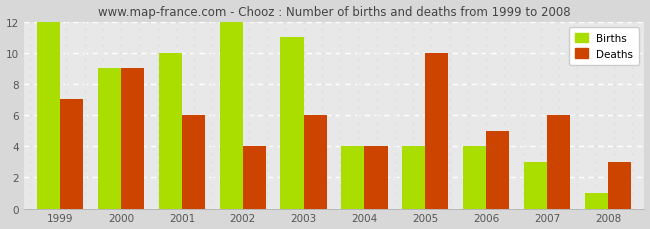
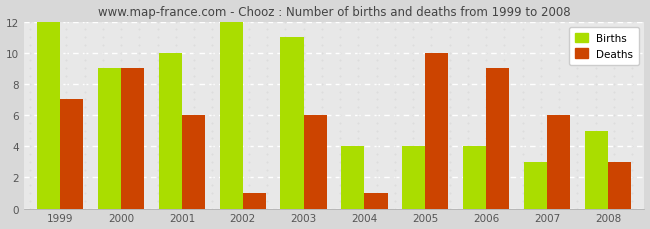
Deaths/2002: 4 -> 1
Deaths/2004: 4 -> 1
Deaths/2006: 5 -> 9
Births/2008: 1 -> 5
